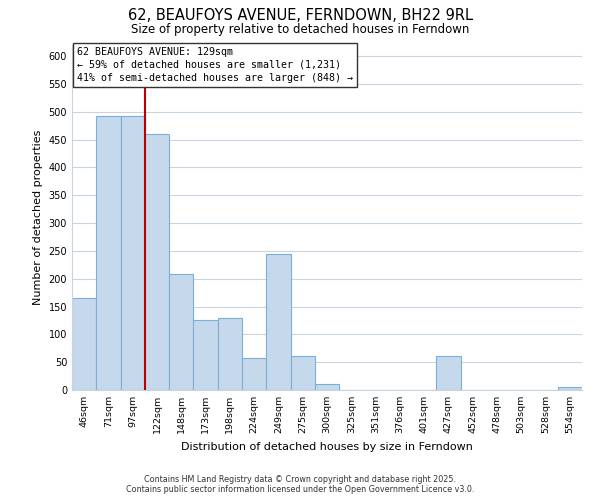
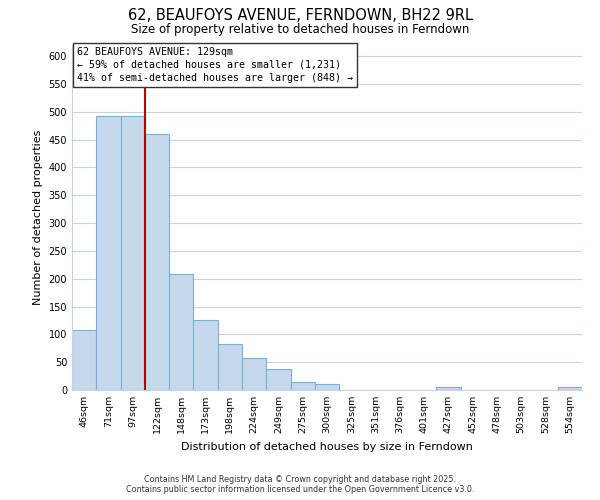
46sqm: 166 -> 107
198sqm: 130 -> 83
249sqm: 244 -> 37
275sqm: 62 -> 15
427sqm: 62 -> 5
